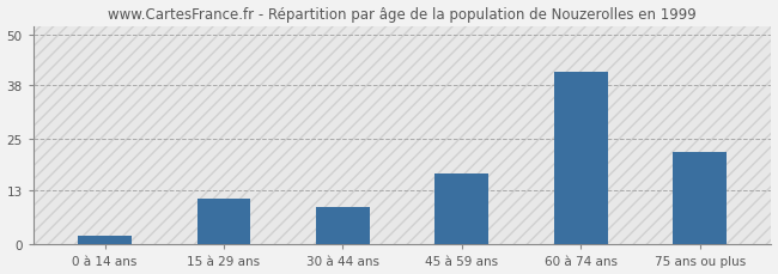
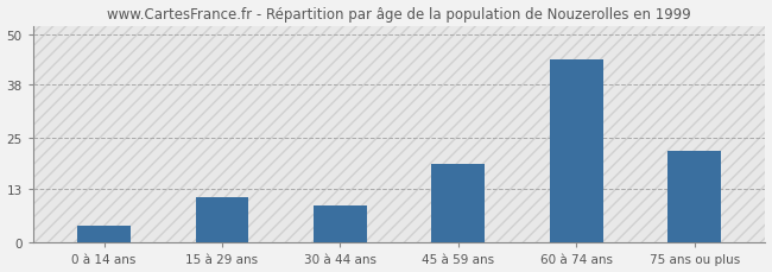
0 à 14 ans: 2 -> 4
45 à 59 ans: 17 -> 19
60 à 74 ans: 41 -> 44
